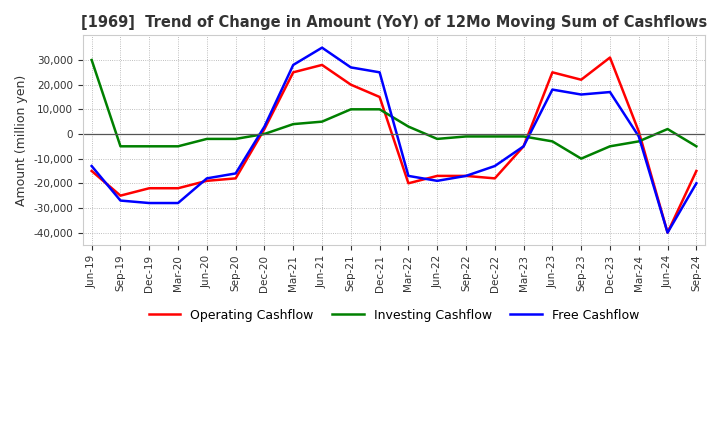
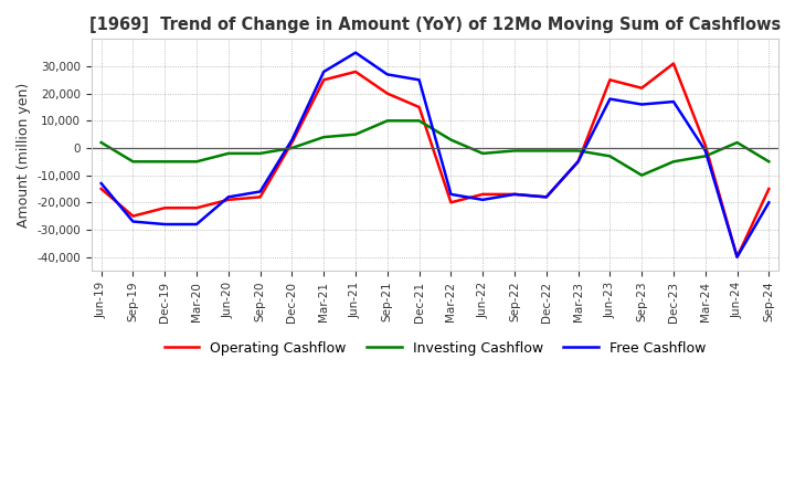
Investing Cashflow/Jun-19: 30,000 -> 2,000
Free Cashflow/Dec-22: -13,000 -> -18,000
